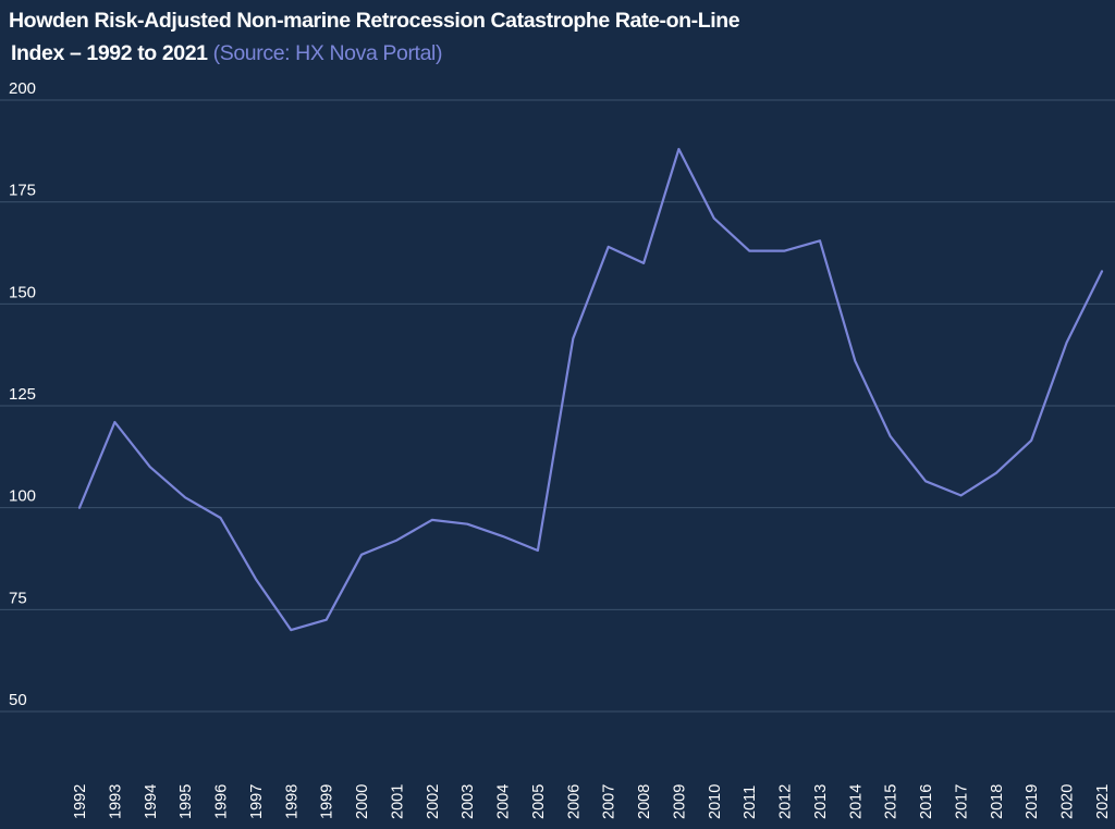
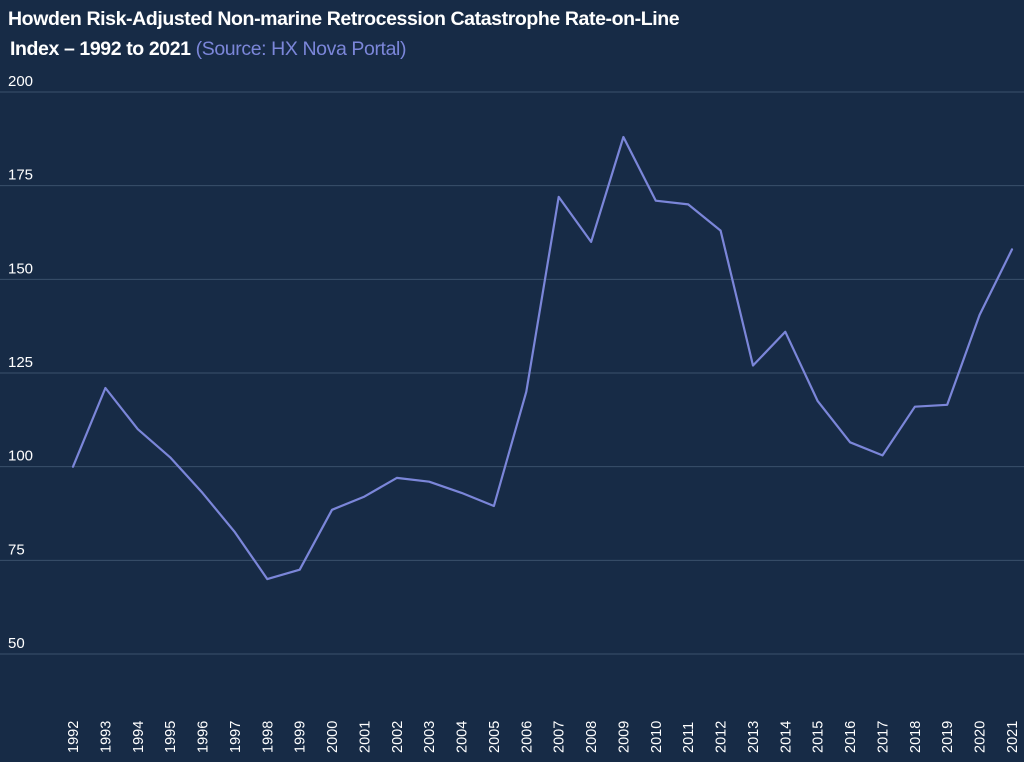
1996: 98 -> 93
2006: 142 -> 120
2007: 164 -> 172
2011: 163 -> 170
2013: 166 -> 127
2018: 108 -> 116
